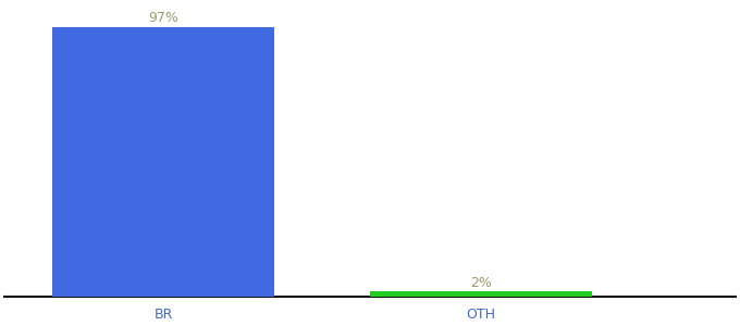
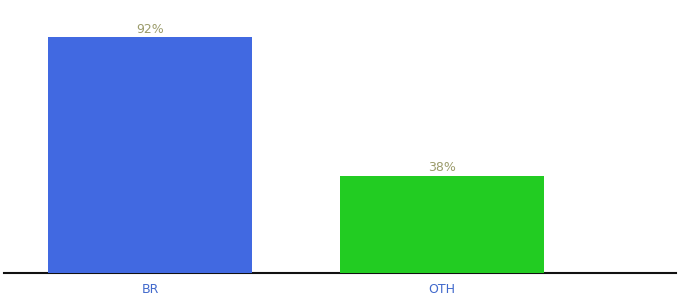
BR: 97% -> 92%
OTH: 2% -> 38%
